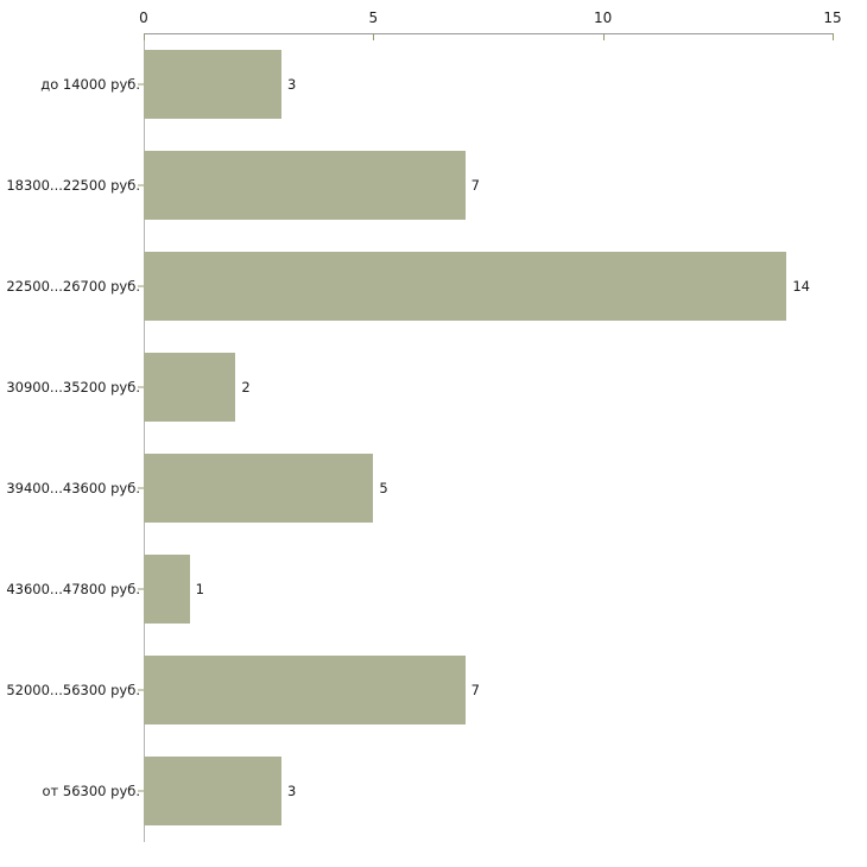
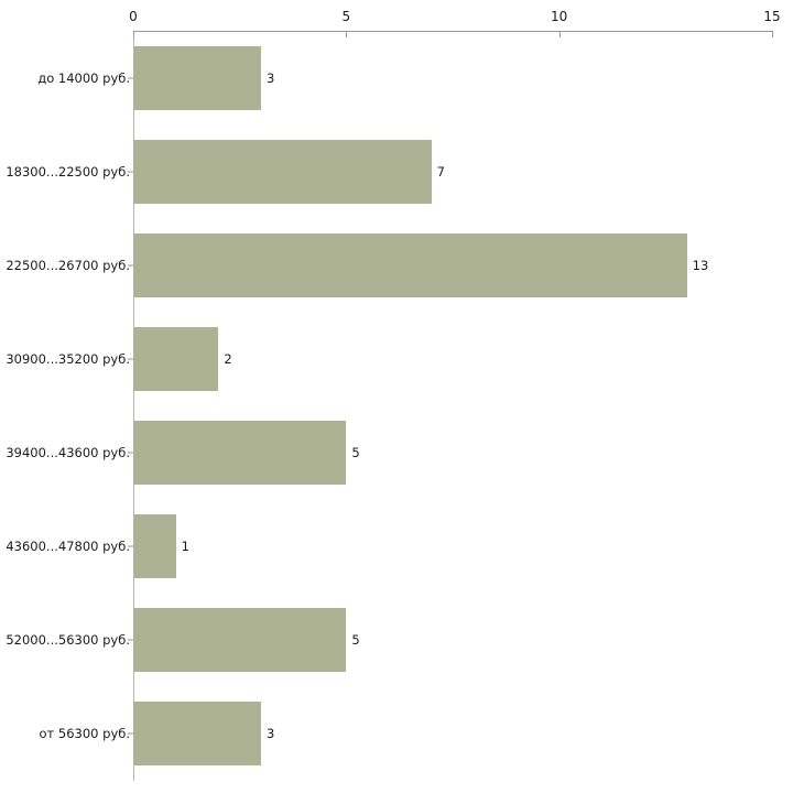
22500...26700 руб.: 14 -> 13
52000...56300 руб.: 7 -> 5
